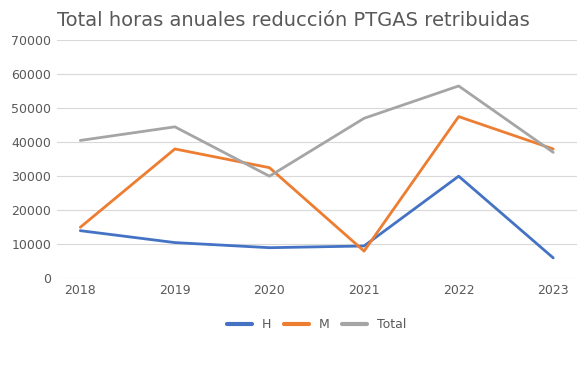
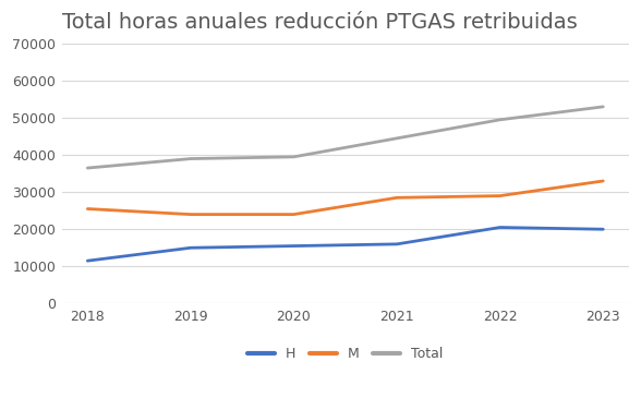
H/2018: 14000 -> 11500
M/2018: 15000 -> 25500
Total/2018: 40500 -> 36500
H/2019: 10500 -> 15000
M/2019: 38000 -> 24000
Total/2019: 44500 -> 39000
H/2020: 9000 -> 15500
M/2020: 32500 -> 24000
Total/2020: 30000 -> 39500
H/2021: 9500 -> 16000
M/2021: 8000 -> 28500
Total/2021: 47000 -> 44500
H/2022: 30000 -> 20500
M/2022: 47500 -> 29000
Total/2022: 56500 -> 49500
H/2023: 6000 -> 20000
M/2023: 38000 -> 33000
Total/2023: 37000 -> 53000
